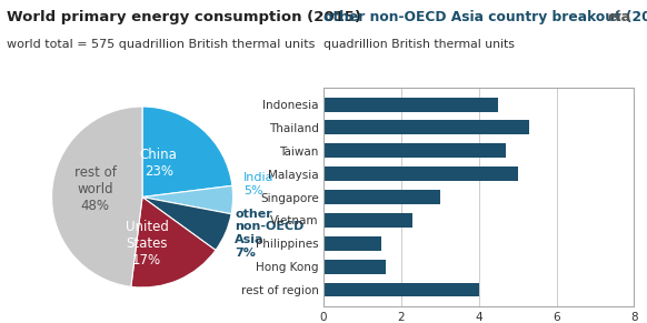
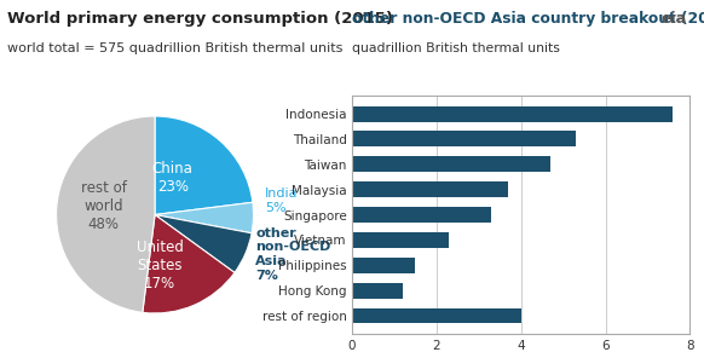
Indonesia: 4.5 -> 7.6
Malaysia: 5.0 -> 3.7
Singapore: 3.0 -> 3.3
Hong Kong: 1.6 -> 1.2
